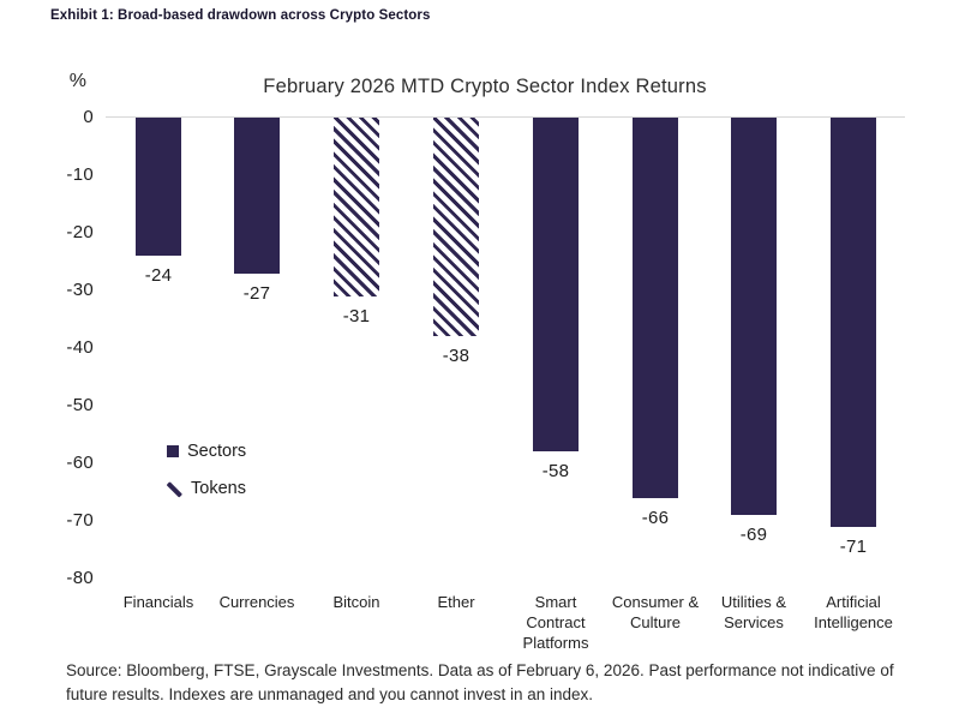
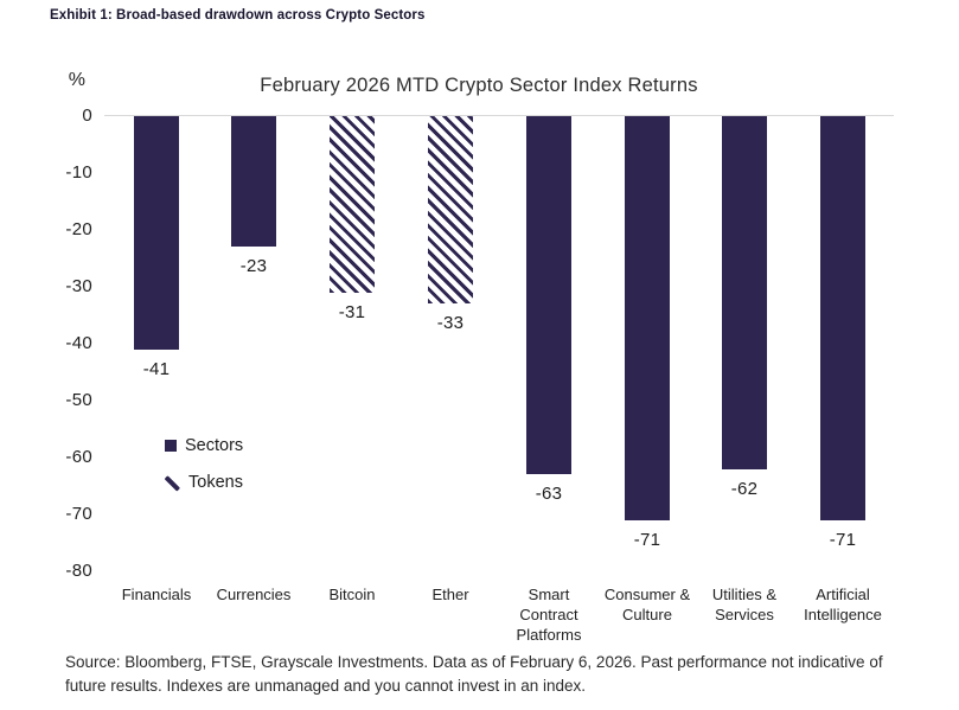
Financials: -24 -> -41
Currencies: -27 -> -23
Ether: -38 -> -33
Smart Contract Platforms: -58 -> -63
Consumer & Culture: -66 -> -71
Utilities & Services: -69 -> -62
